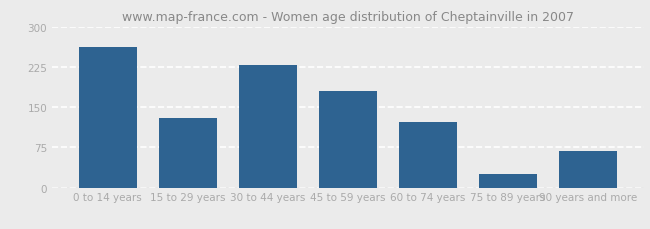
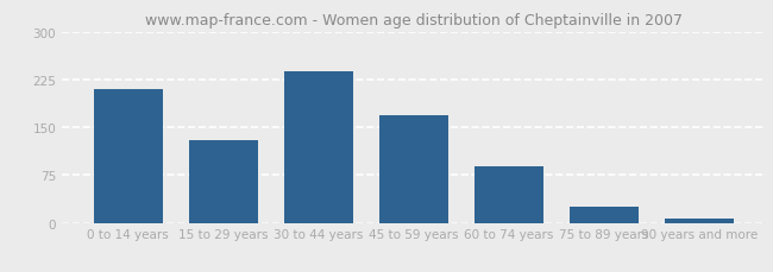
0 to 14 years: 262 -> 210
30 to 44 years: 228 -> 238
45 to 59 years: 180 -> 168
60 to 74 years: 122 -> 88
90 years and more: 68 -> 7
